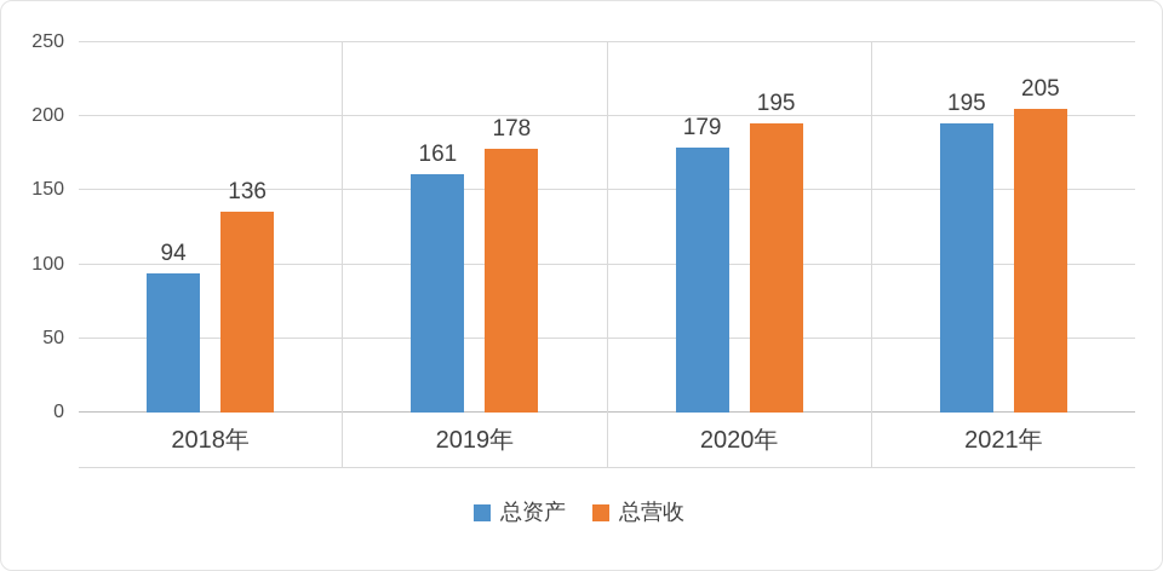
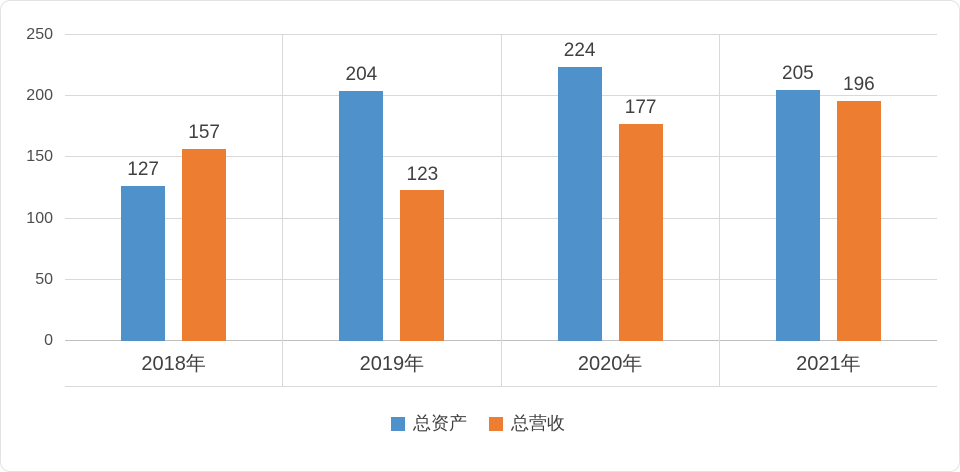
总资产/2018年: 94 -> 127
总营收/2018年: 136 -> 157
总资产/2019年: 161 -> 204
总营收/2019年: 178 -> 123
总资产/2020年: 179 -> 224
总营收/2020年: 195 -> 177
总资产/2021年: 195 -> 205
总营收/2021年: 205 -> 196
